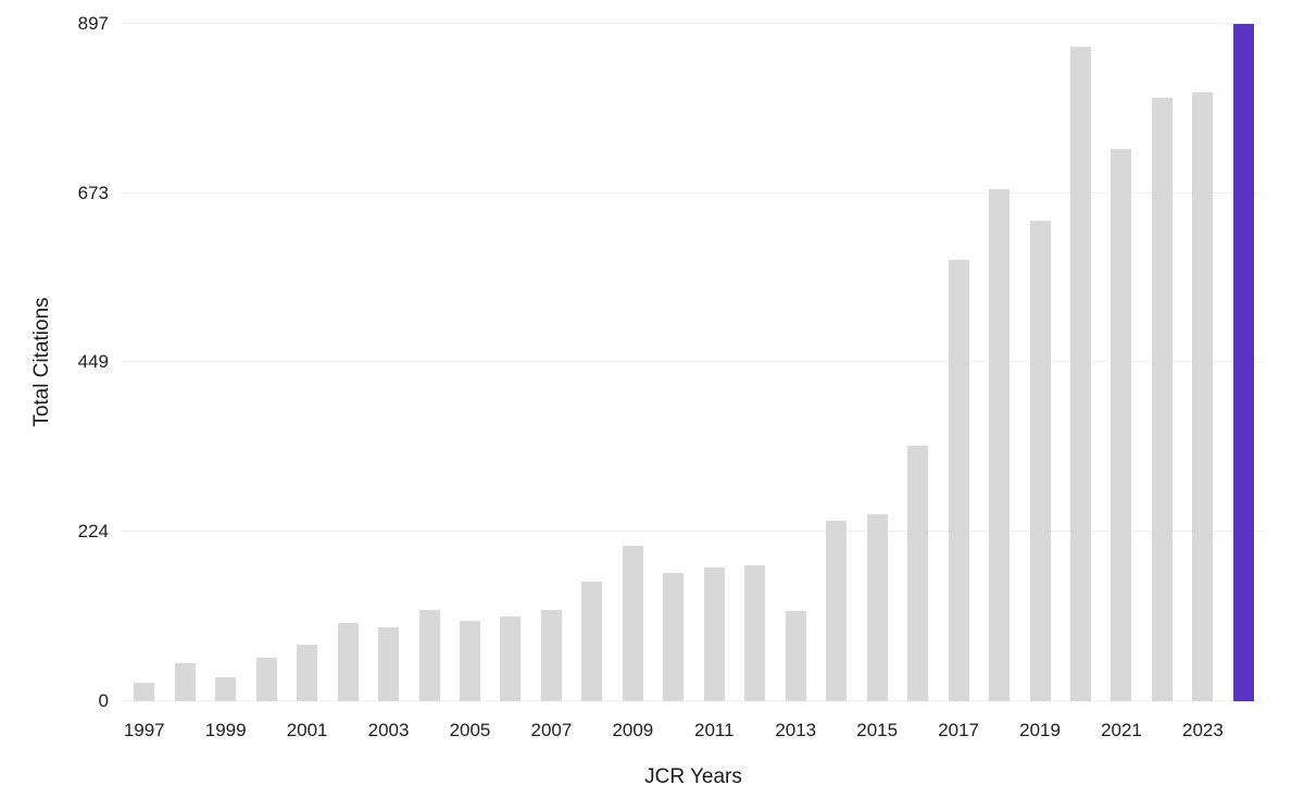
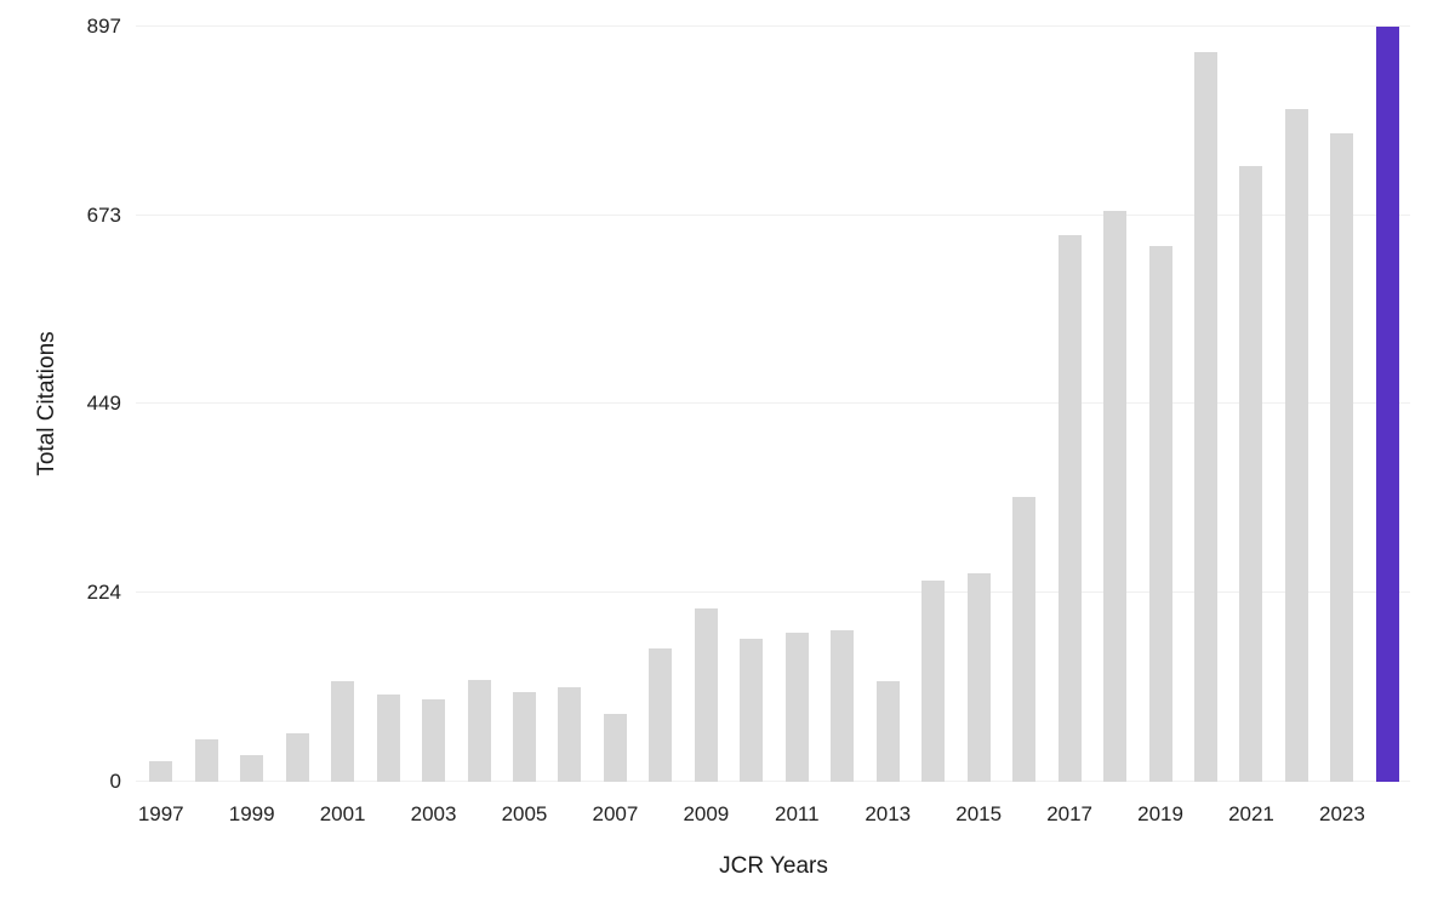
2001: 80 -> 120
2007: 120 -> 80
2017: 580 -> 650
2023: 810 -> 770
